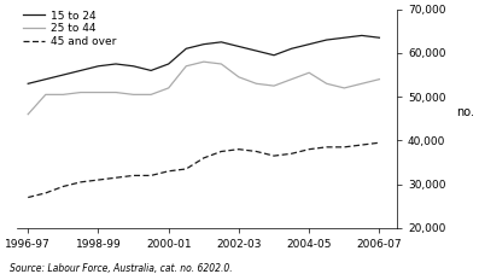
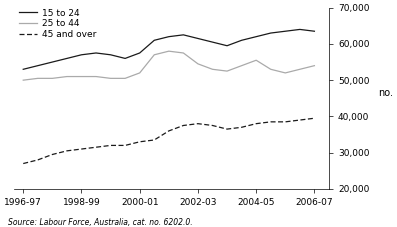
25 to 44/1996-97: 46,000 -> 50,000
